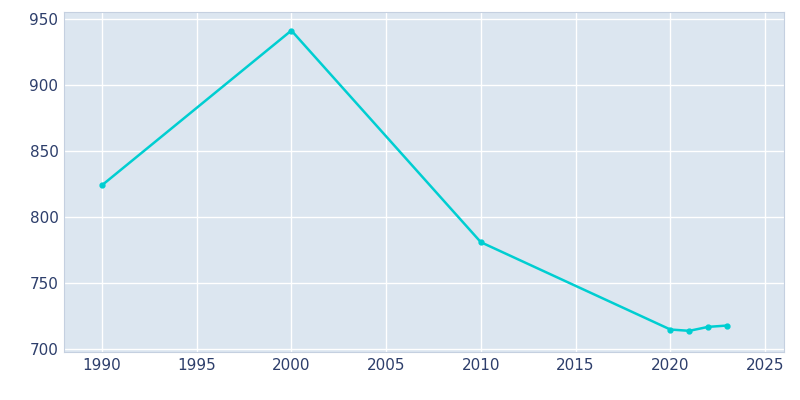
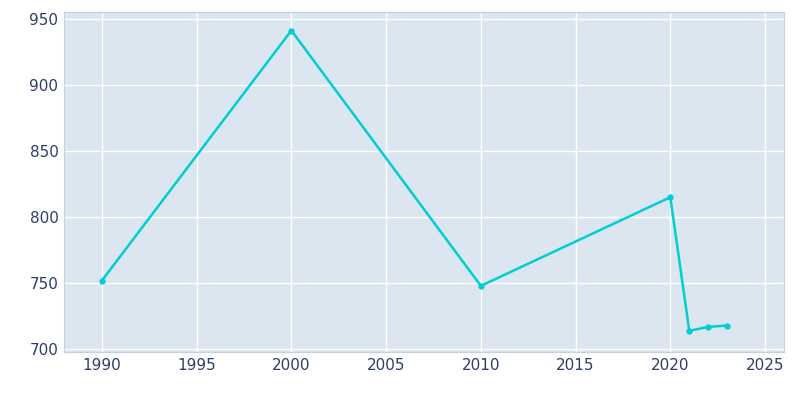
1990: 824 -> 752
2010: 781 -> 748
2020: 715 -> 815
